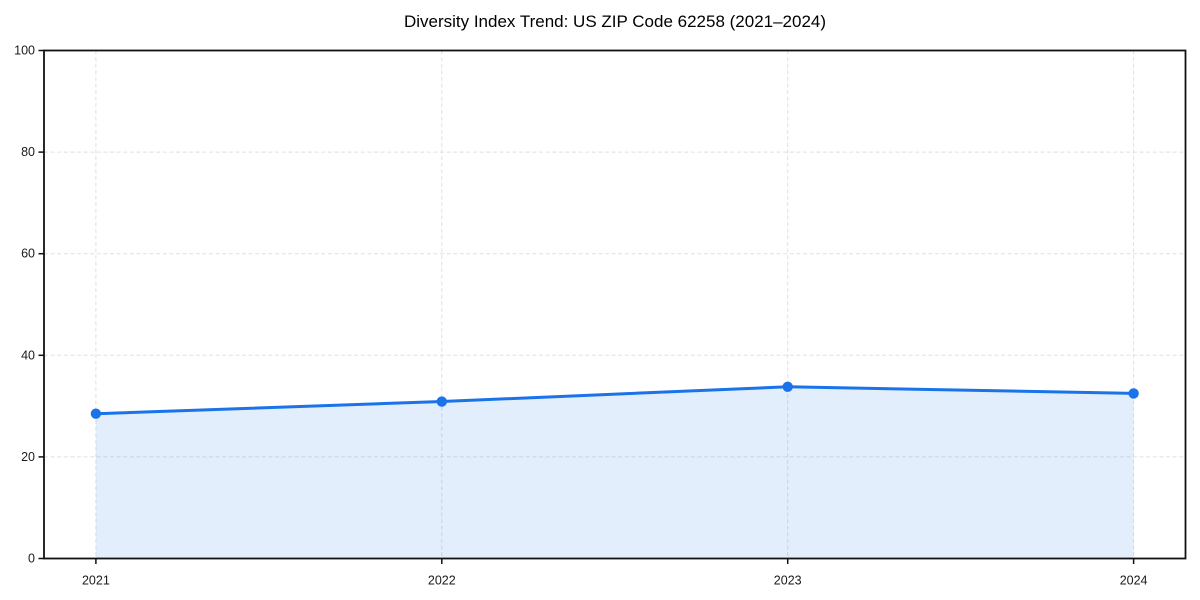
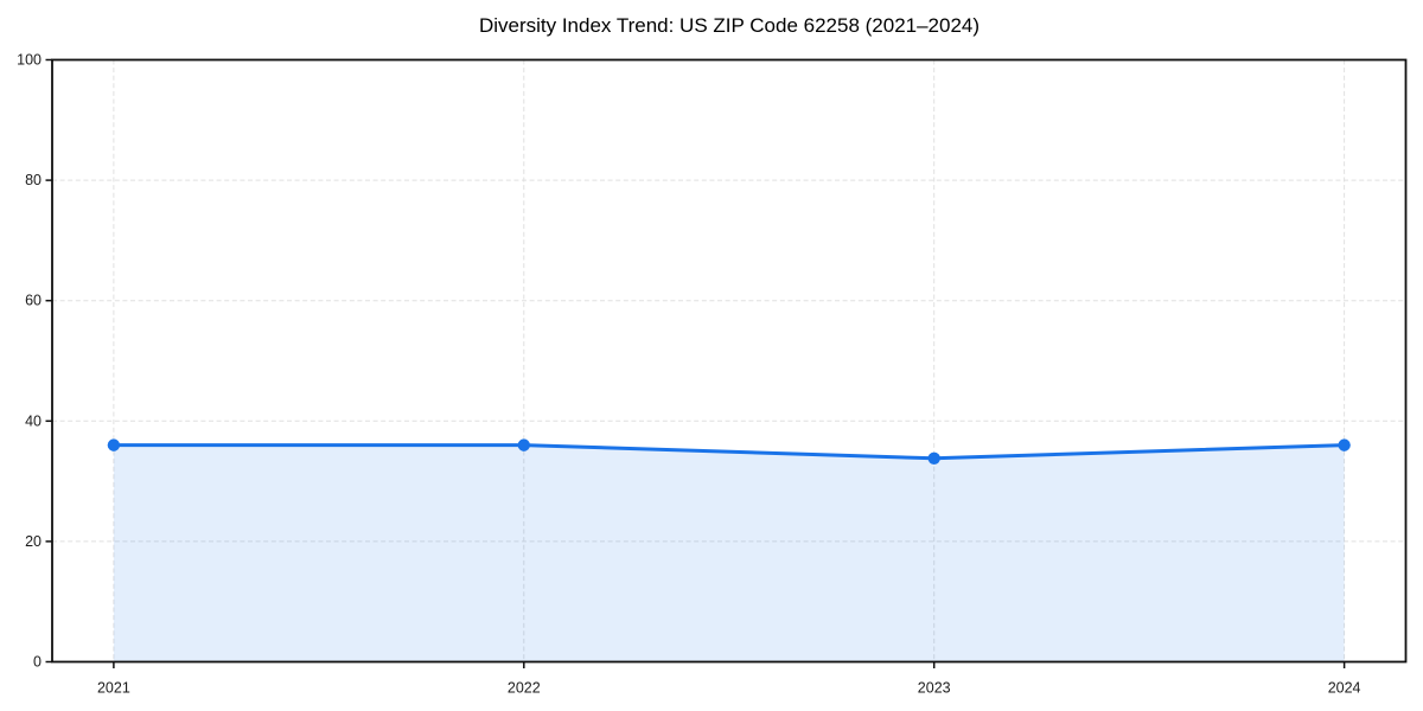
2021: 28 -> 36
2022: 31 -> 36
2024: 32 -> 36
